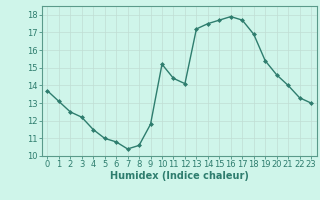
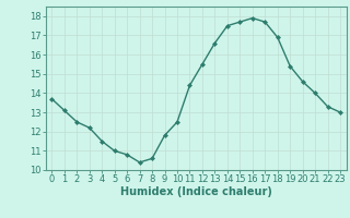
10: 15.2 -> 12.5
12: 14.1 -> 15.5
13: 17.2 -> 16.6
